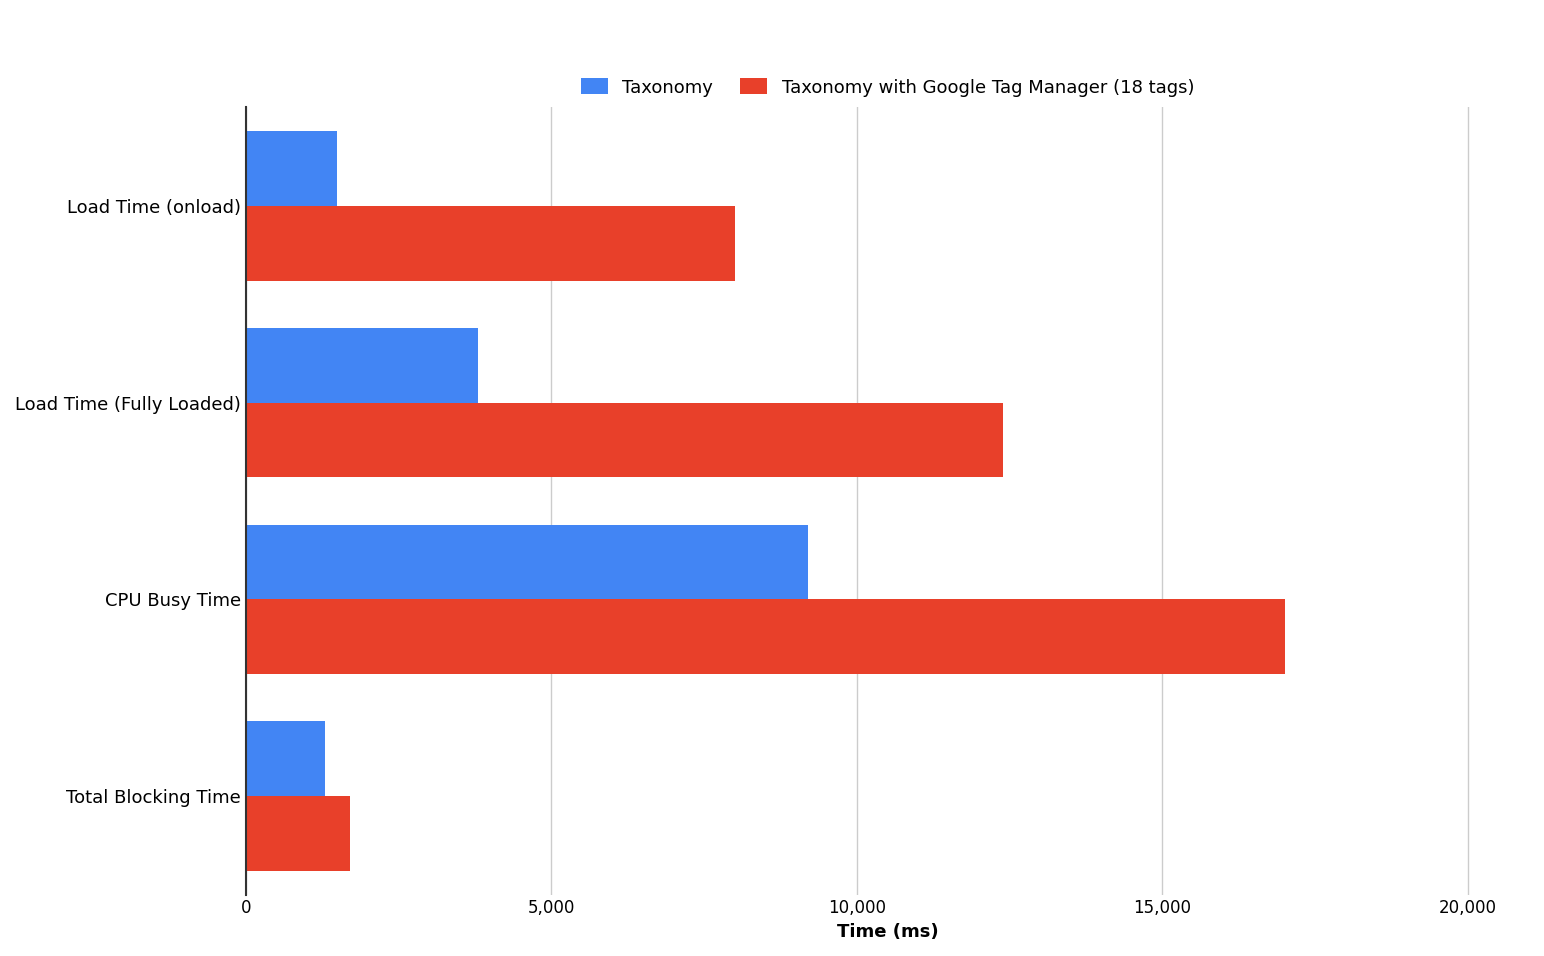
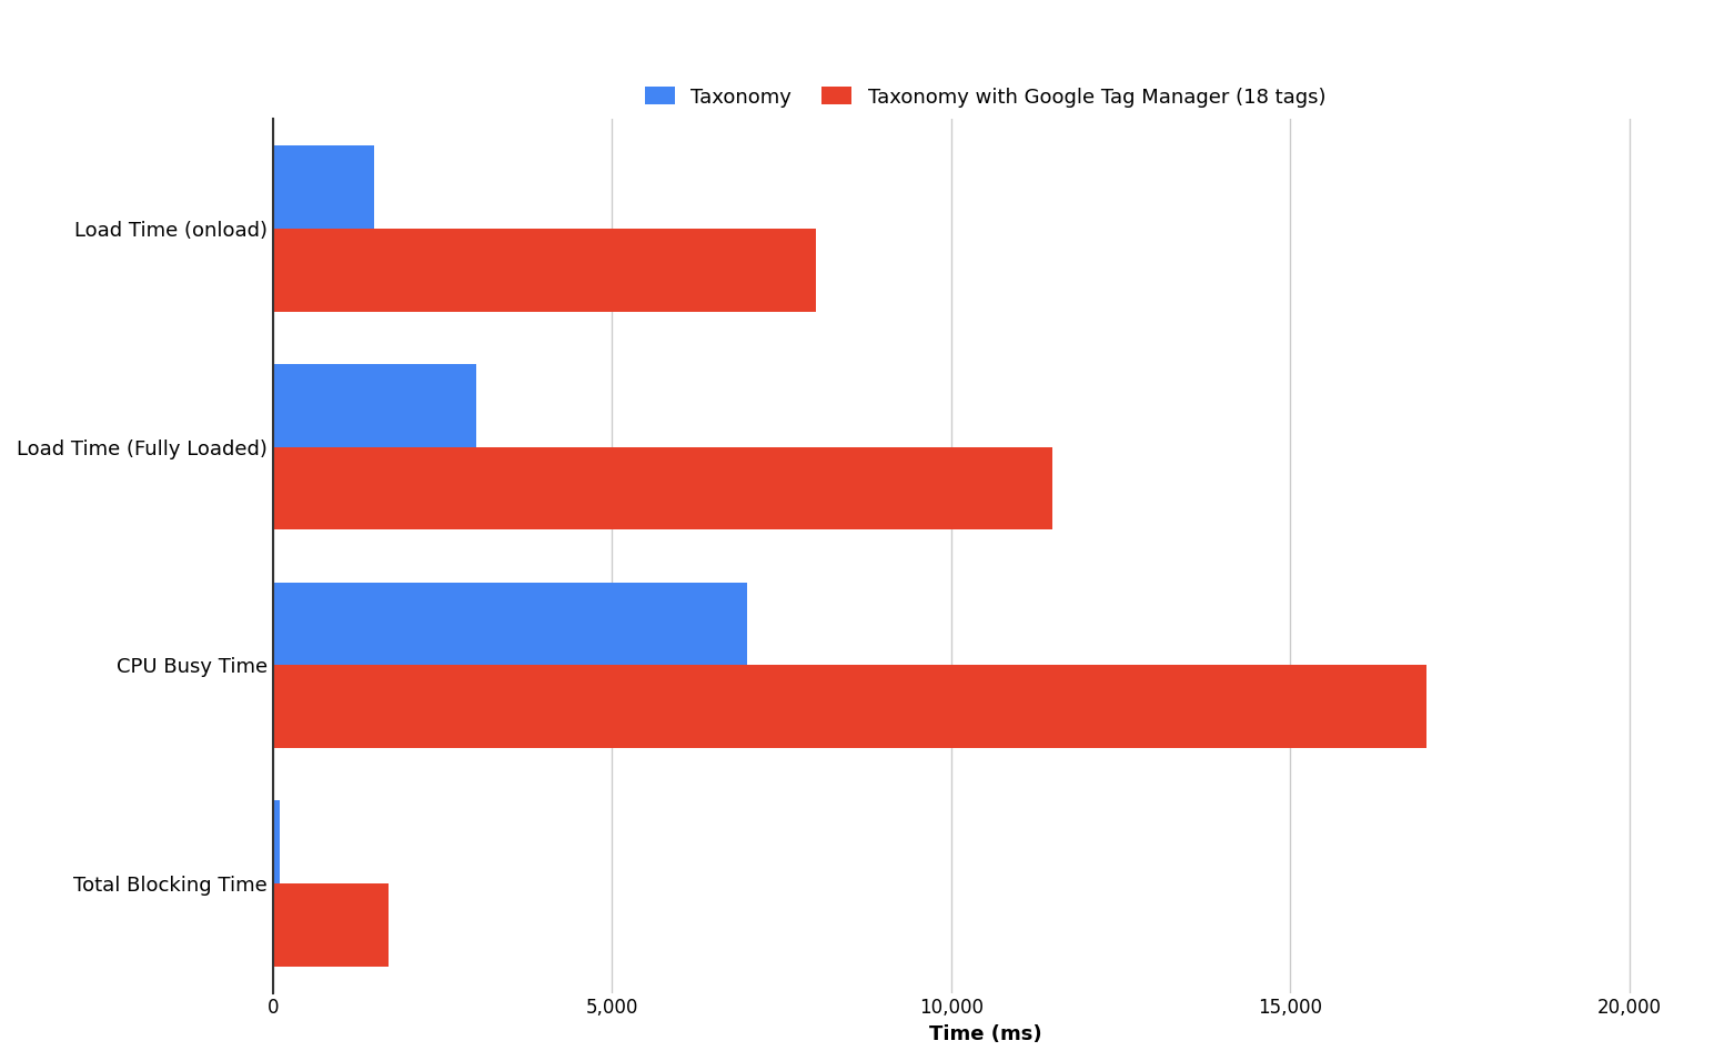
Taxonomy/Load Time (Fully Loaded): 3,800 -> 3,000
Taxonomy with Google Tag Manager (18 tags)/Load Time (Fully Loaded): 12,400 -> 11,500
Taxonomy/CPU Busy Time: 9,200 -> 7,000
Taxonomy/Total Blocking Time: 1,300 -> 100
